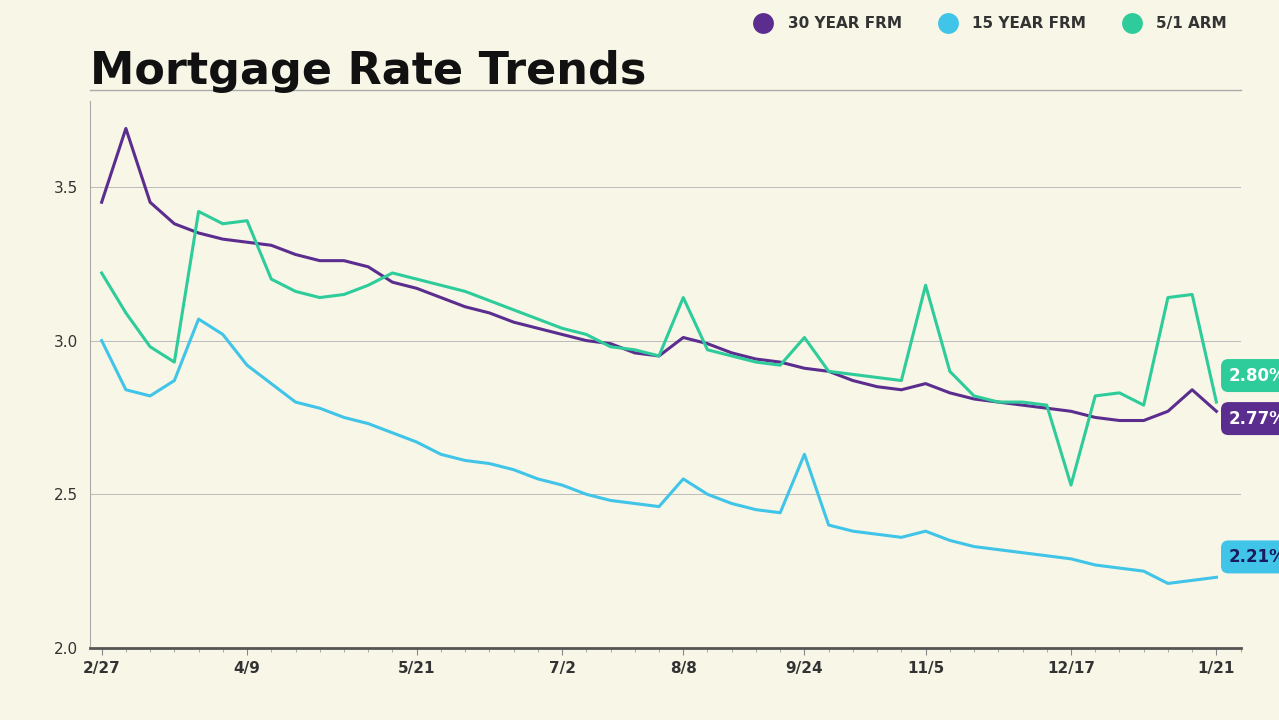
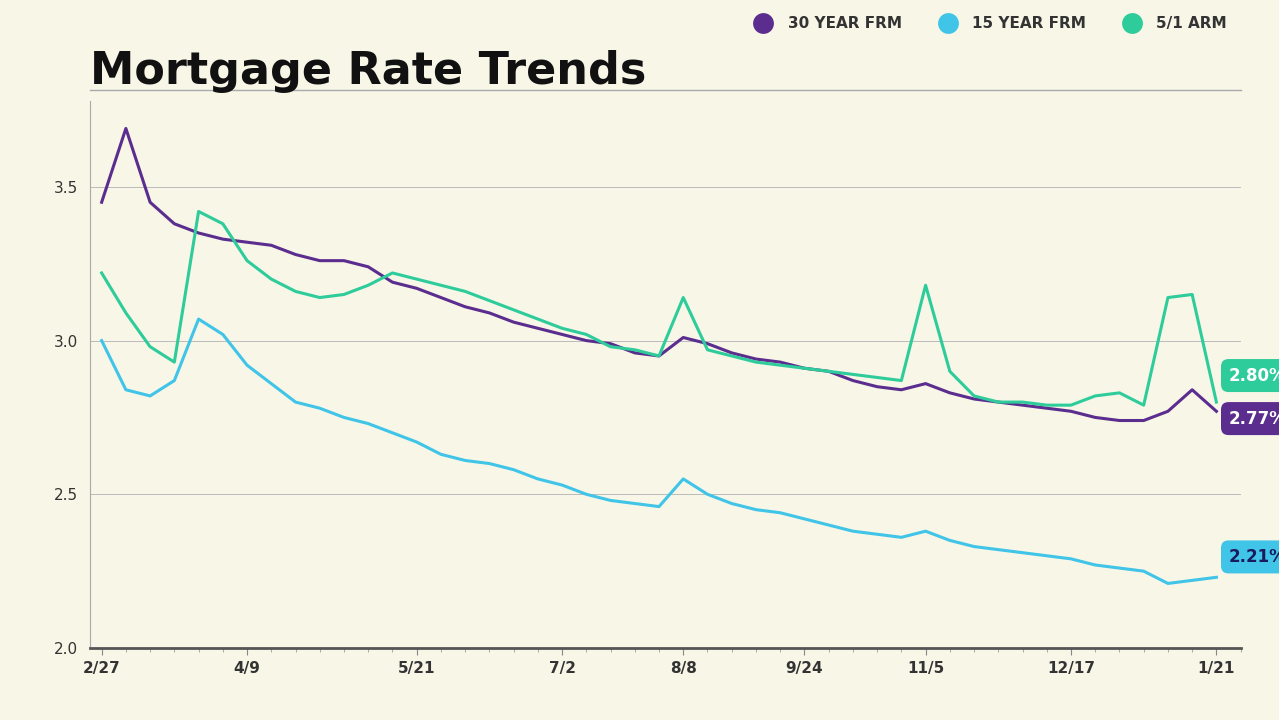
5/1 ARM/4/9: 3.39 -> 3.26
15 YEAR FRM/9/24: 2.63 -> 2.42
5/1 ARM/9/24: 3.01 -> 2.91
5/1 ARM/12/17: 2.53 -> 2.79
